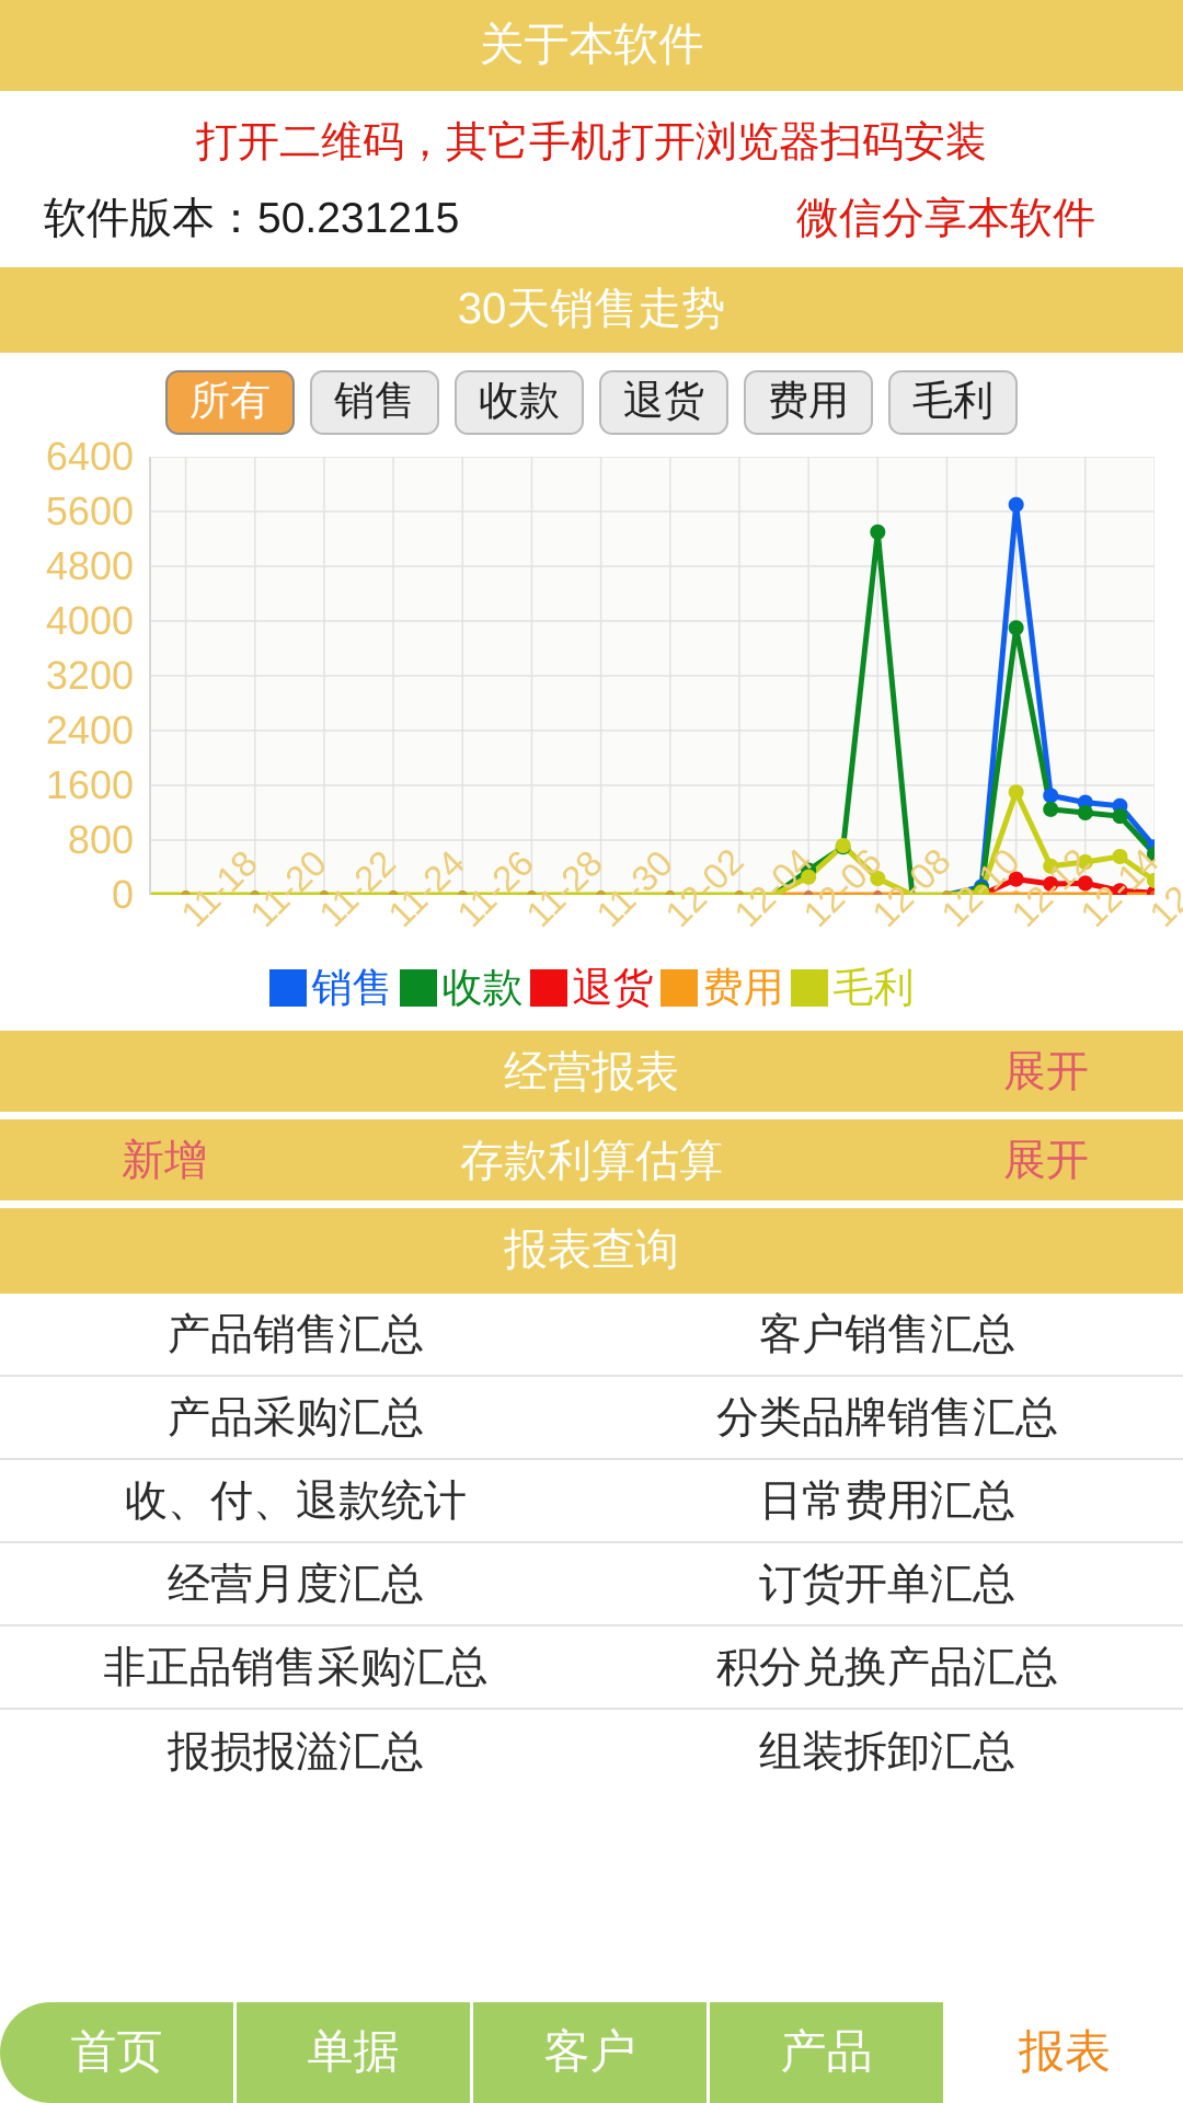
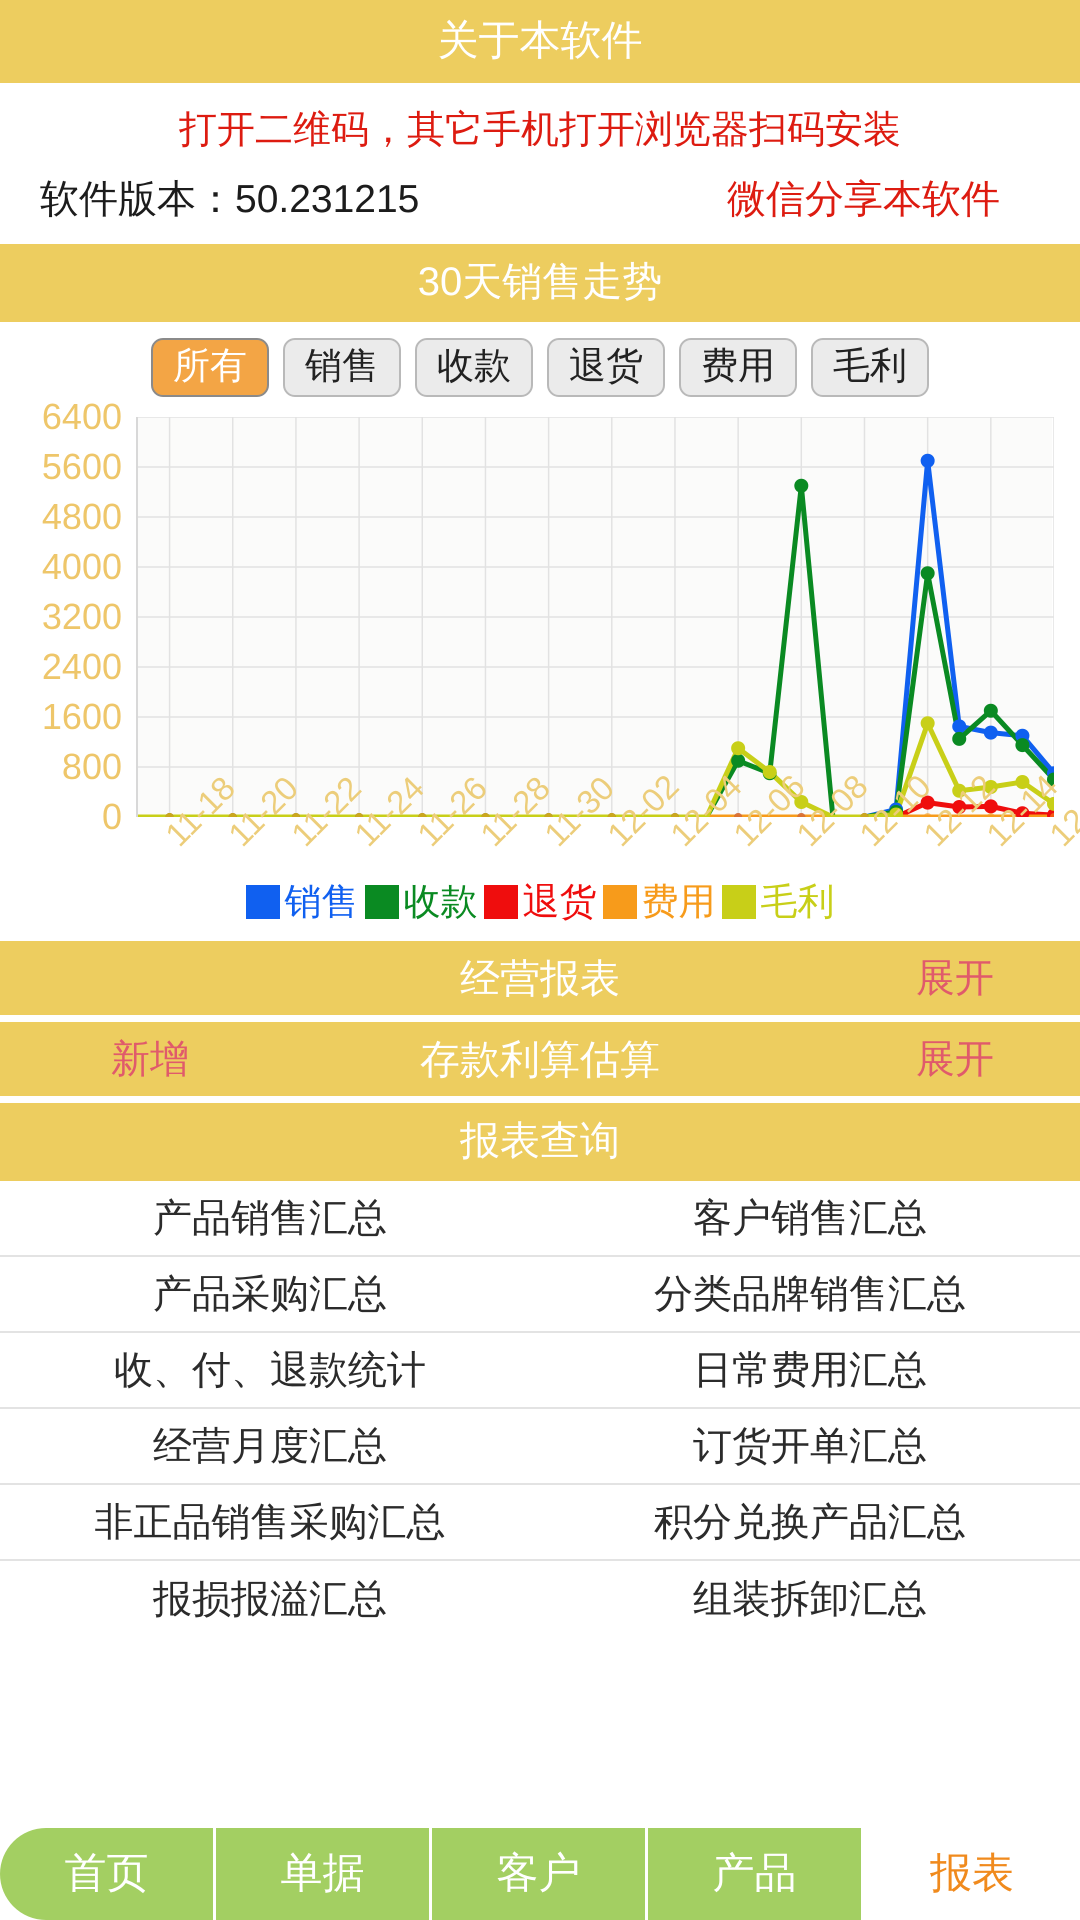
收款/12-06: 400 -> 900
毛利/12-06: 300 -> 1100
收款/12-14: 1200 -> 1700
